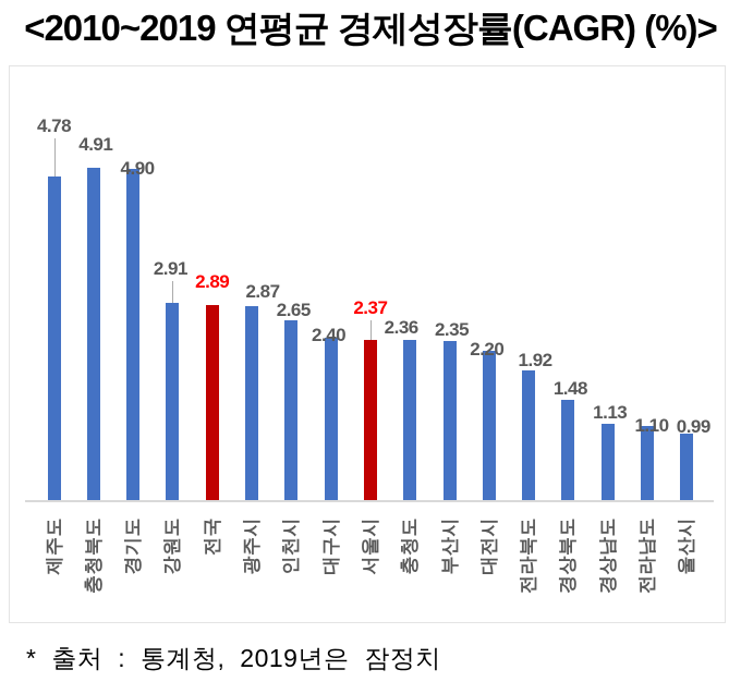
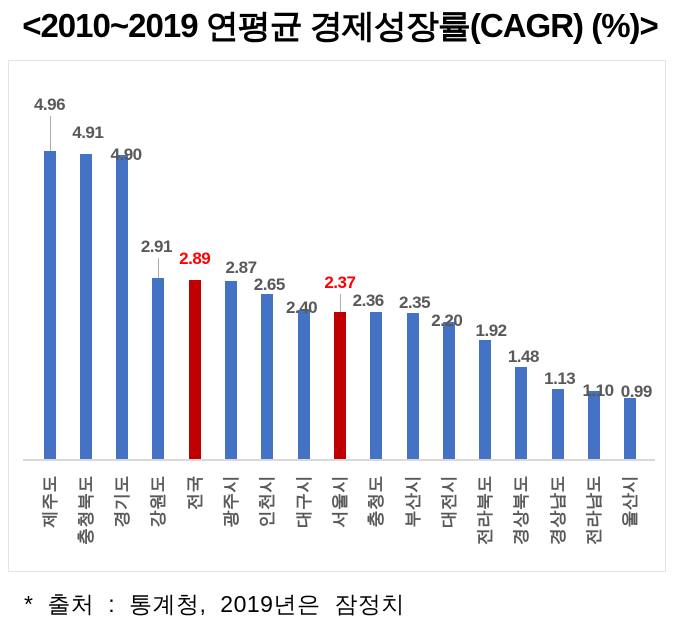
제주도: 4.78 -> 4.96
